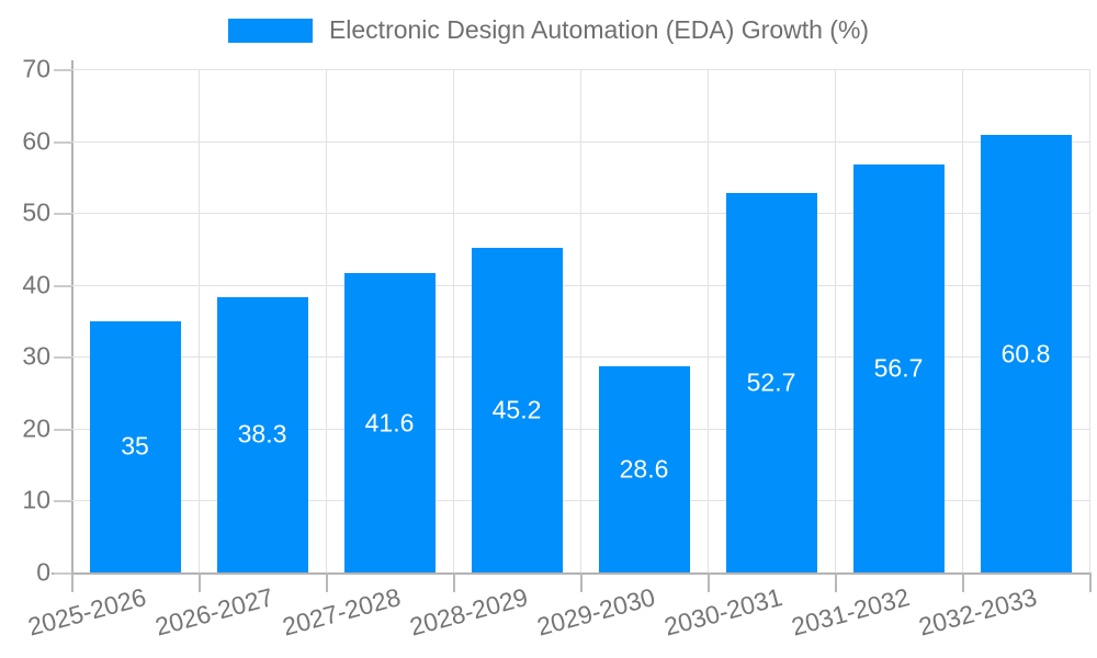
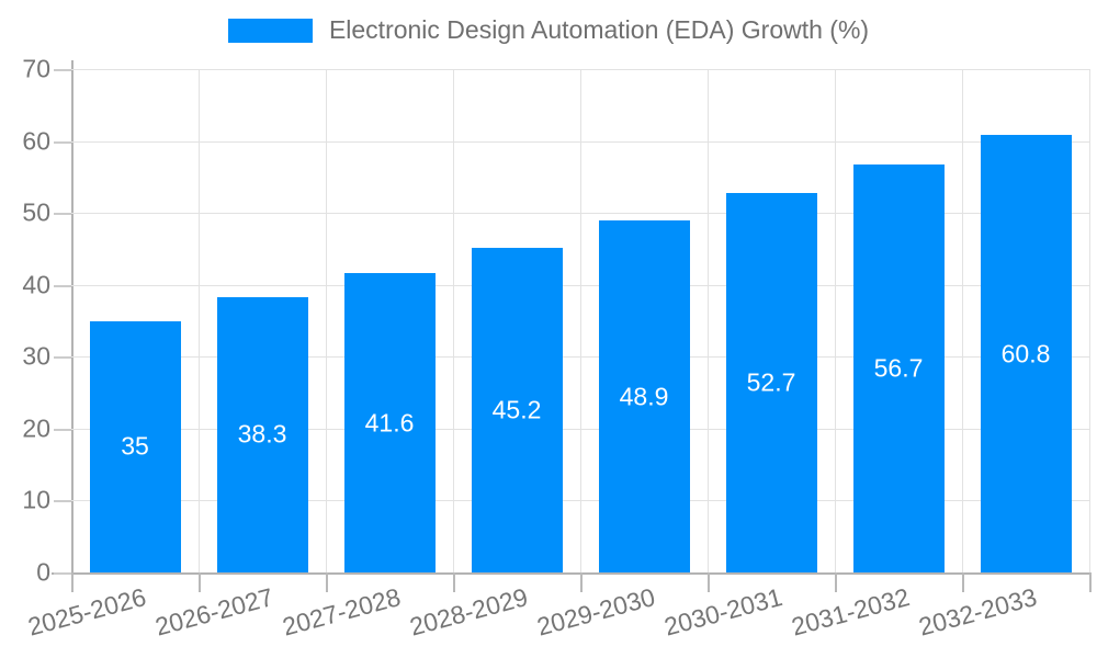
2029-2030: 28.6 -> 48.9
